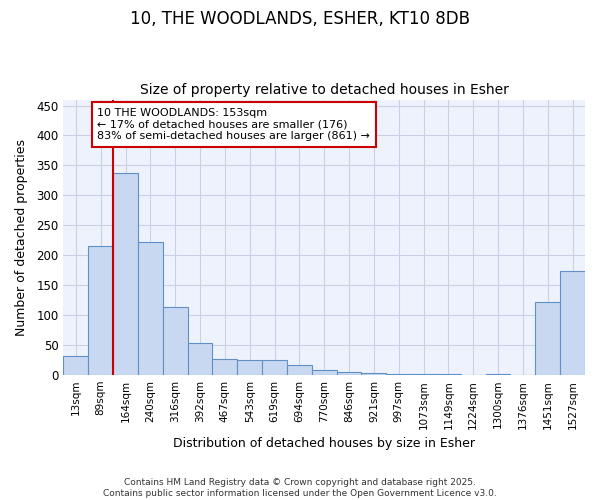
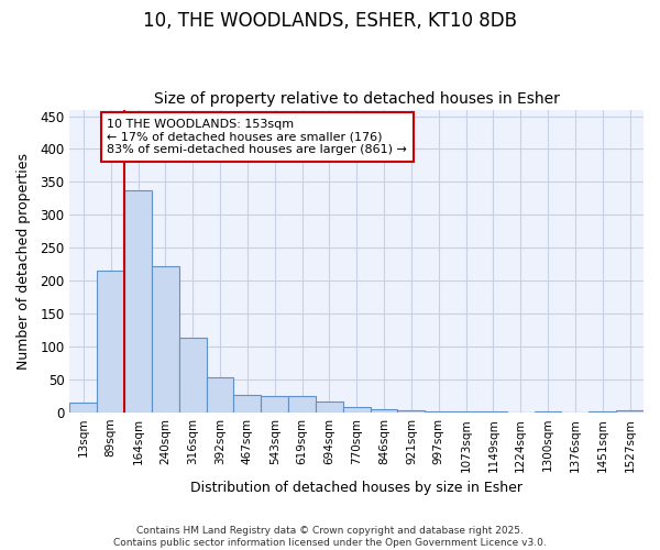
13sqm: 32 -> 15
1451sqm: 122 -> 1
1527sqm: 174 -> 4
